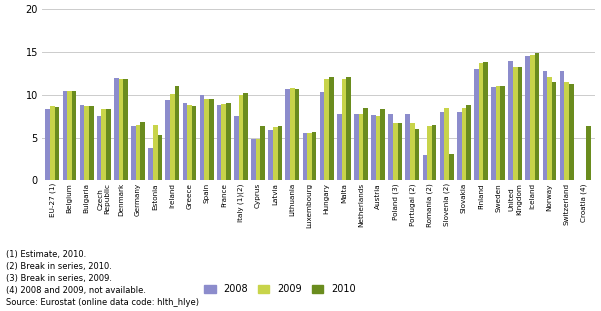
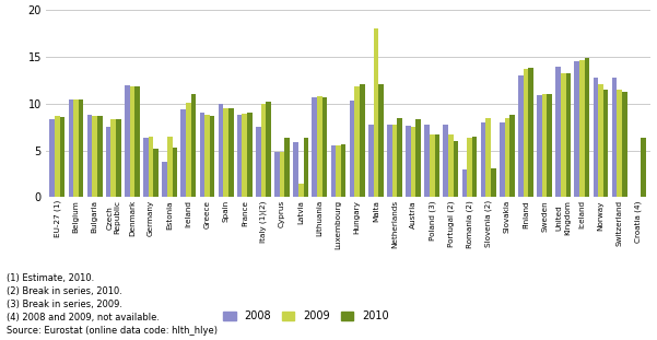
2010/Germany: 6.8 -> 5.2
2009/Latvia: 6.2 -> 1.4
2009/Malta: 11.9 -> 18.0
